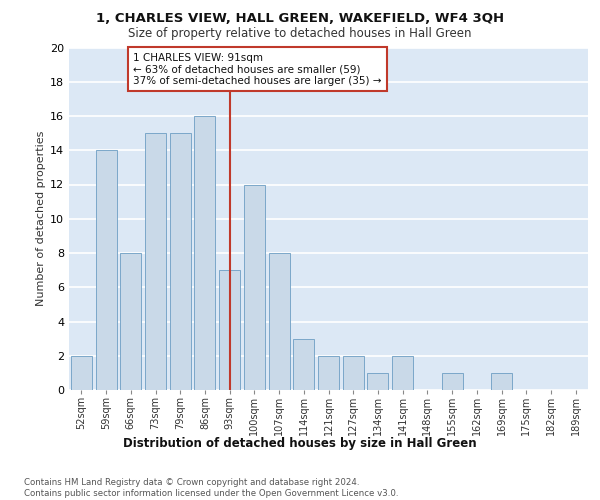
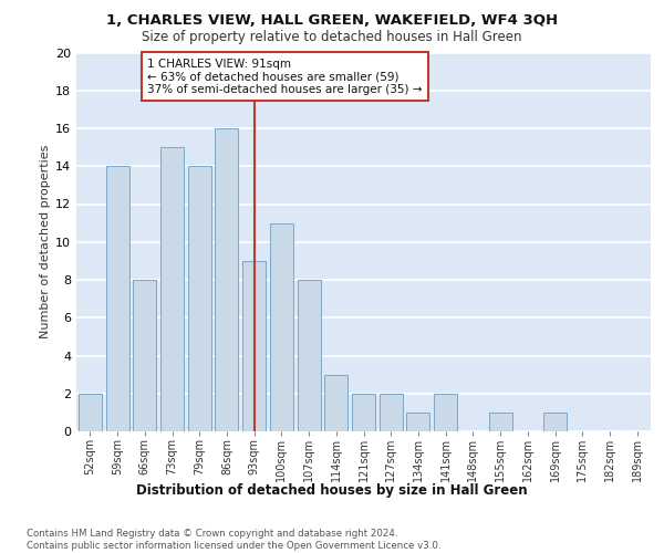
79sqm: 15 -> 14
93sqm: 7 -> 9
100sqm: 12 -> 11
